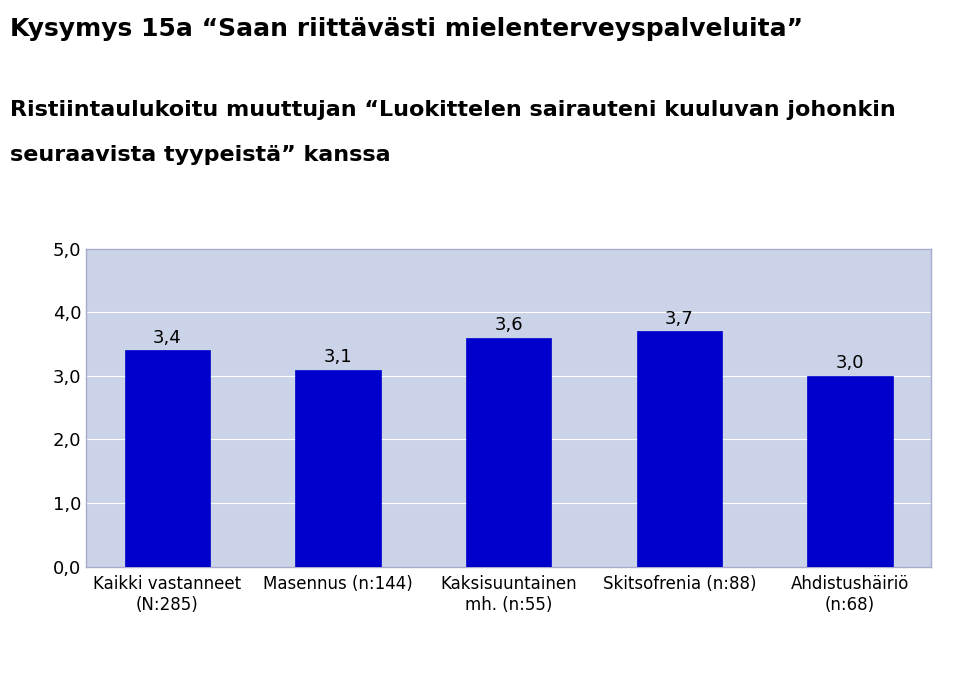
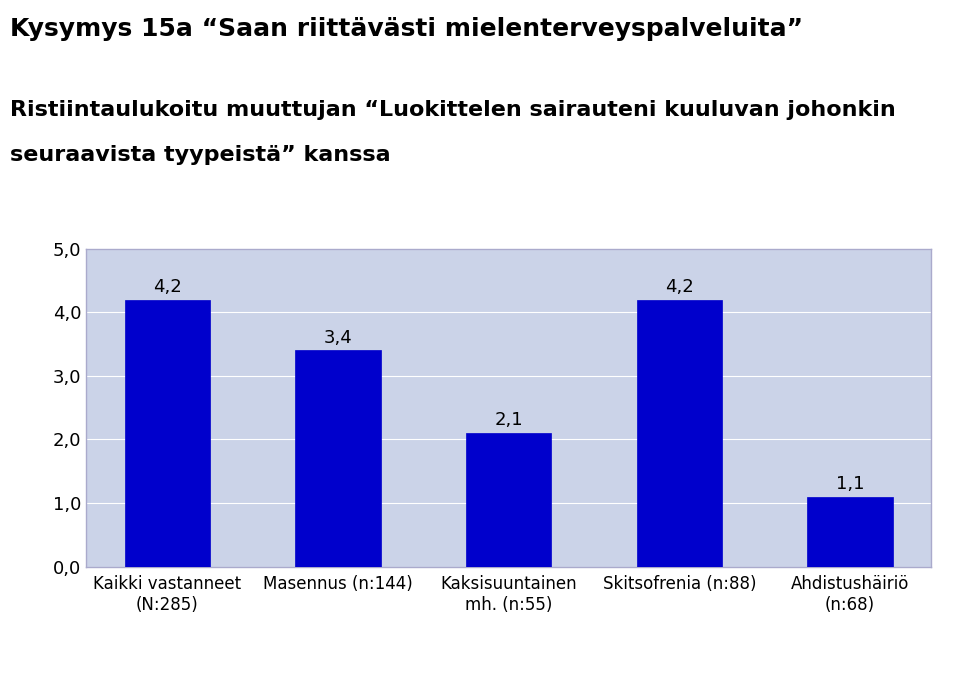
Kaikki vastanneet (N:285): 3,4 -> 4,2
Masennus (n:144): 3,1 -> 3,4
Kaksisuuntainen mh. (n:55): 3,6 -> 2,1
Skitsofrenia (n:88): 3,7 -> 4,2
Ahdistushäiriö (n:68): 3,0 -> 1,1
